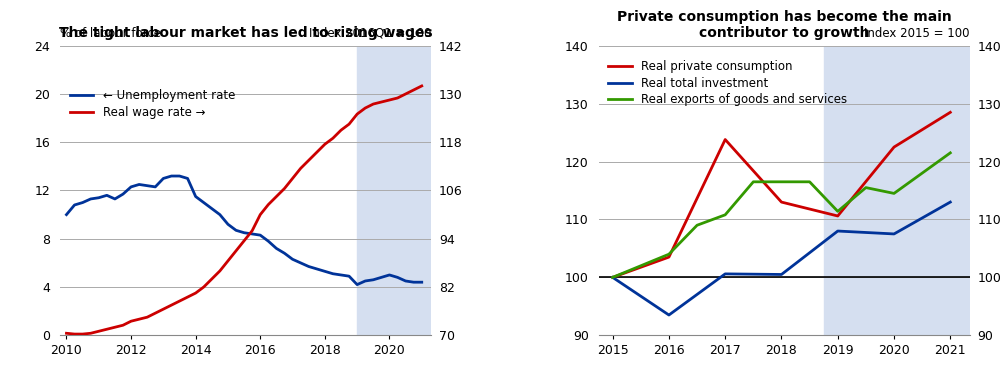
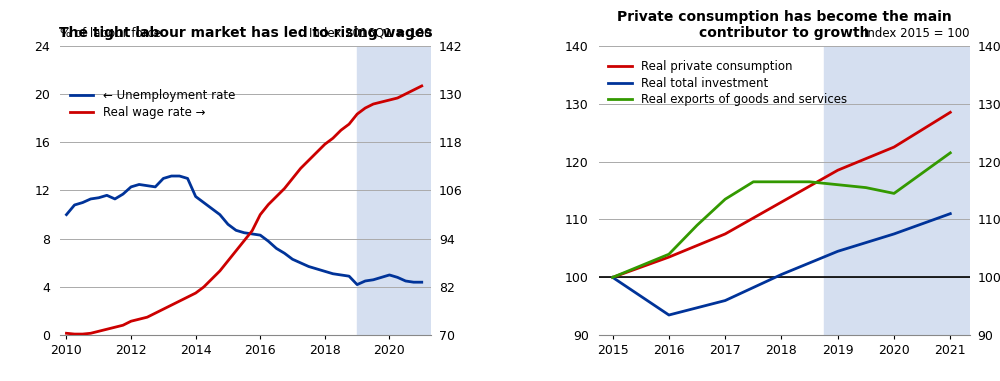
Real private consumption/2017: 123.8 -> 107.5
Real total investment/2017: 100.6 -> 96.0
Real exports of goods and services/2017: 110.8 -> 113.5
Real private consumption/2019: 110.6 -> 118.5
Real total investment/2019: 108.0 -> 104.5
Real exports of goods and services/2019: 111.4 -> 116.0
Real total investment/2021: 113.0 -> 111.0
